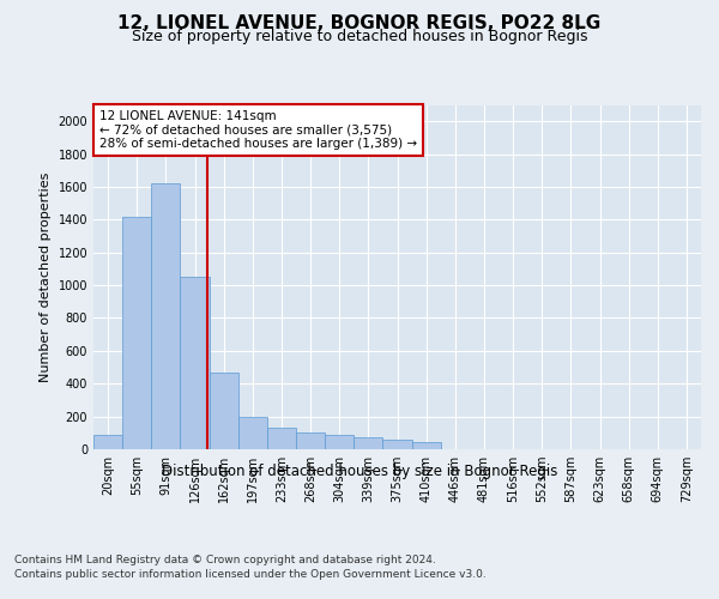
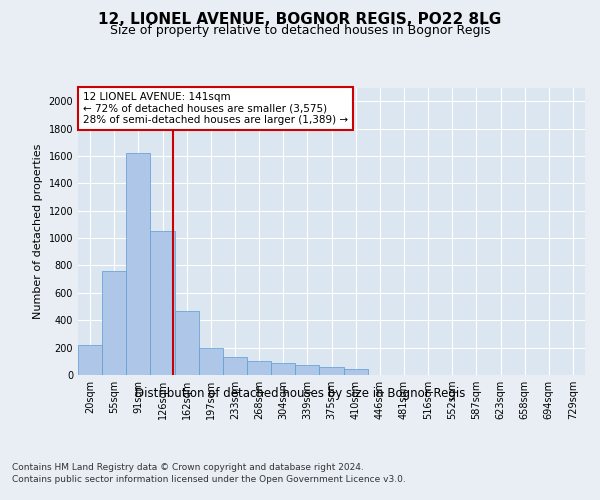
20sqm: 80 -> 220
55sqm: 1420 -> 760
